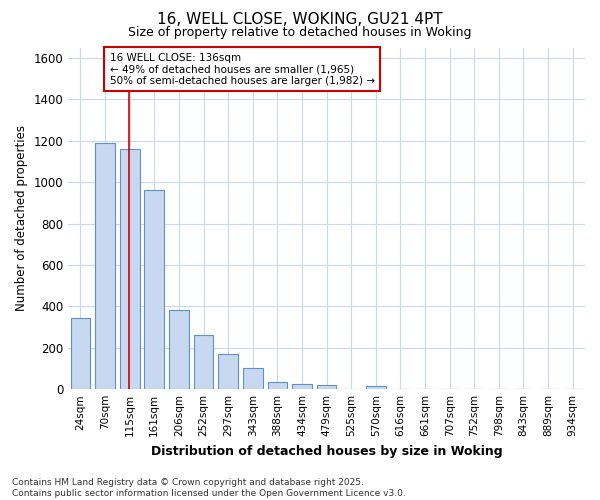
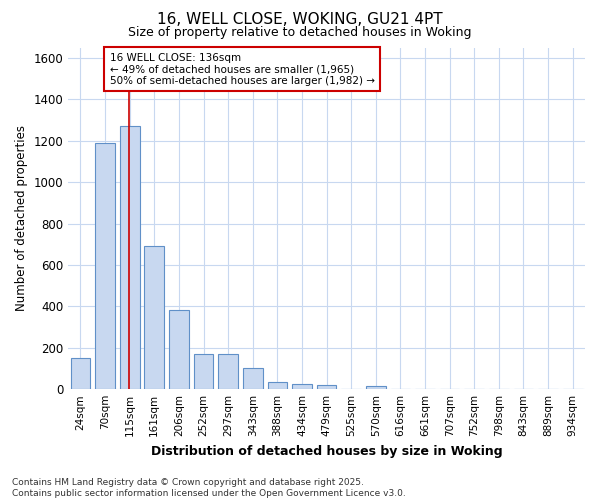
24sqm: 345 -> 150
115sqm: 1160 -> 1270
161sqm: 960 -> 690
252sqm: 260 -> 170
